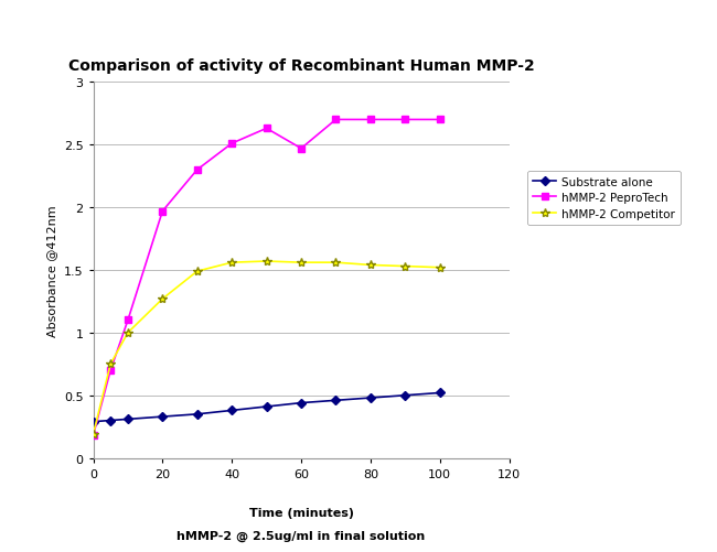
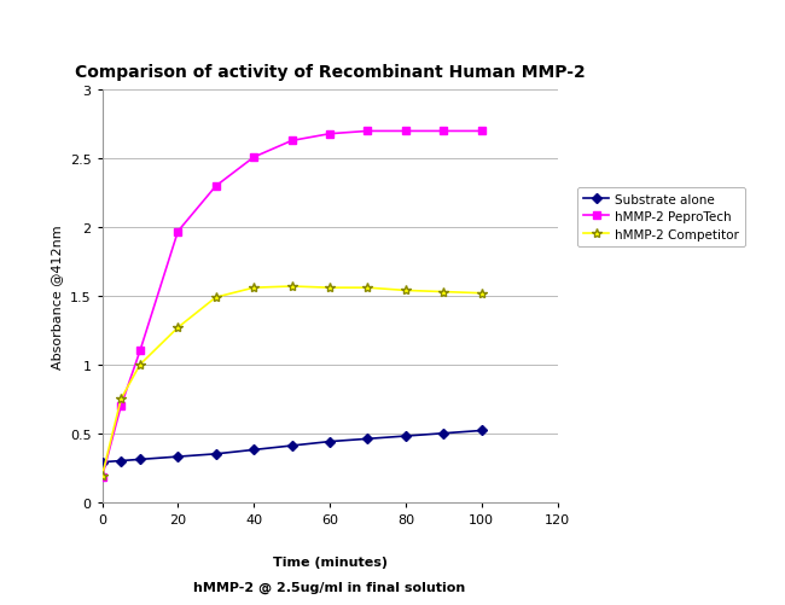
hMMP-2 PeproTech/60: 2.47 -> 2.68
